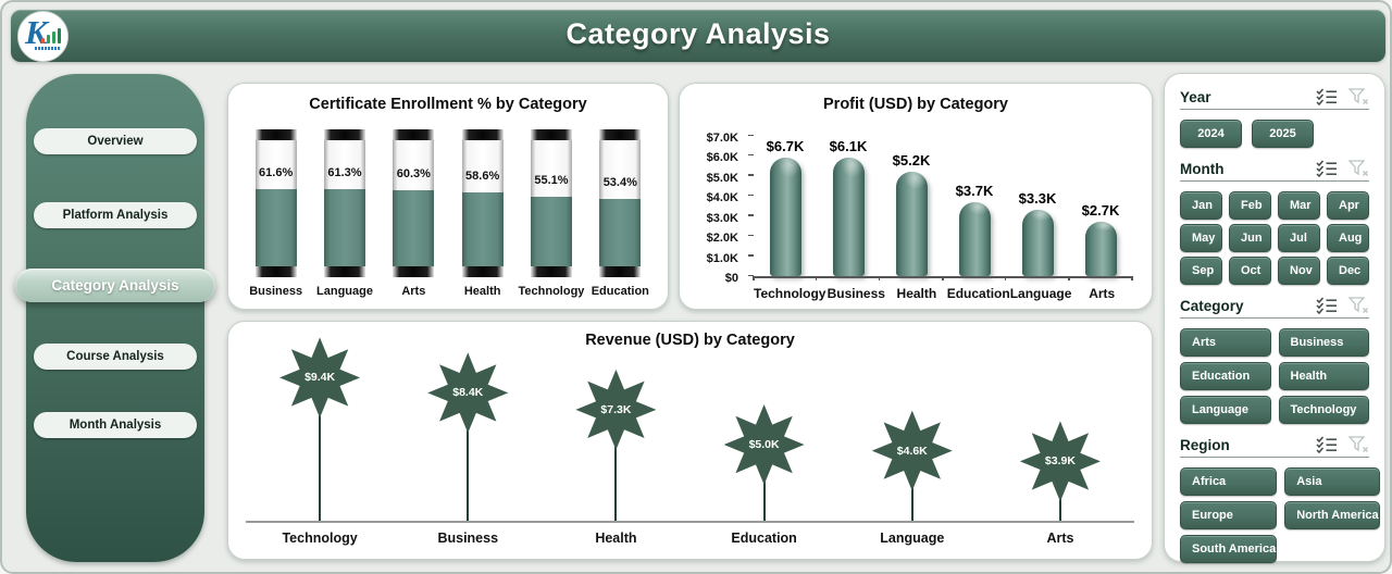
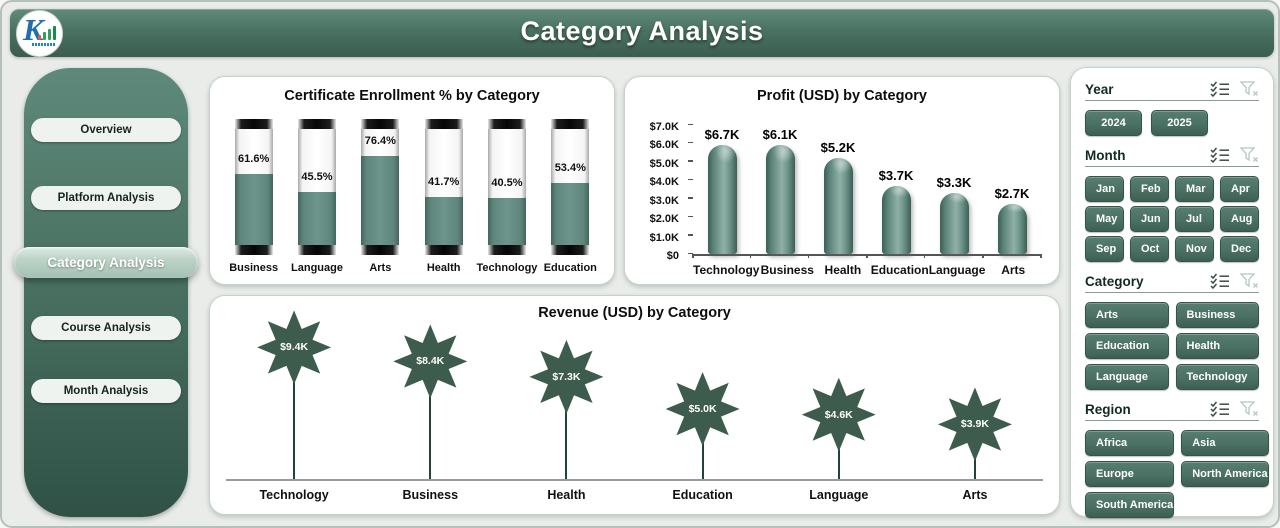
Certificate Enrollment % by Category/Language: 61.3% -> 45.5%
Certificate Enrollment % by Category/Arts: 60.3% -> 76.4%
Certificate Enrollment % by Category/Health: 58.6% -> 41.7%
Certificate Enrollment % by Category/Technology: 55.1% -> 40.5%
